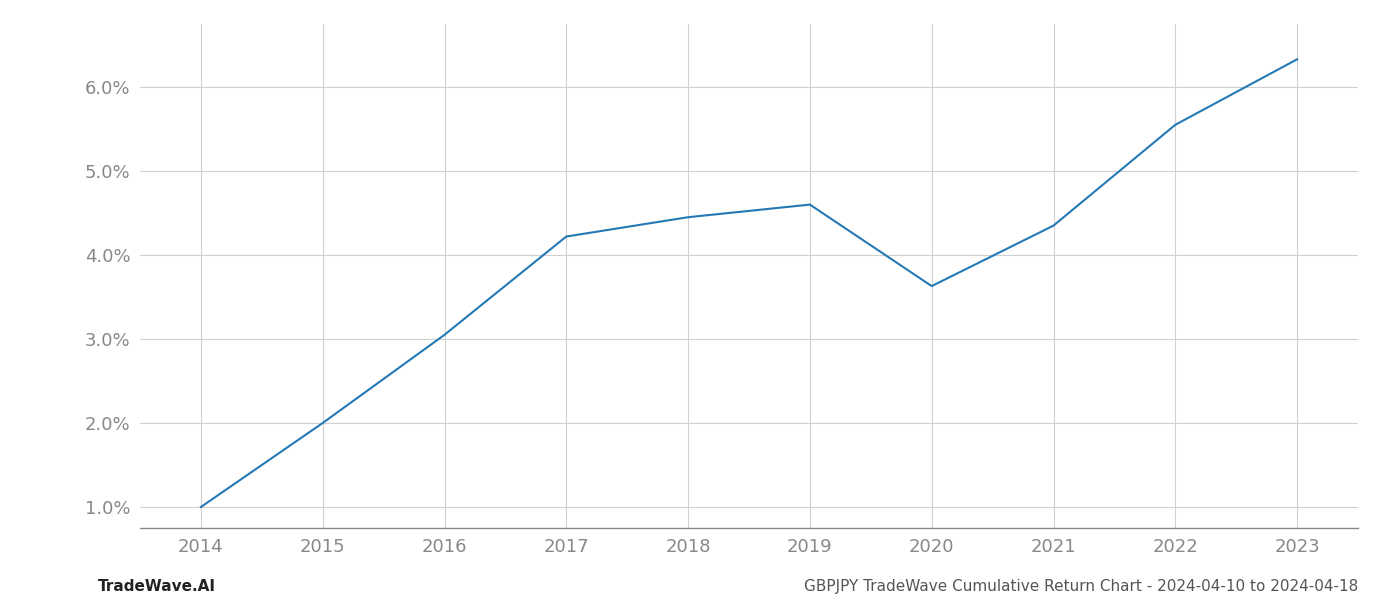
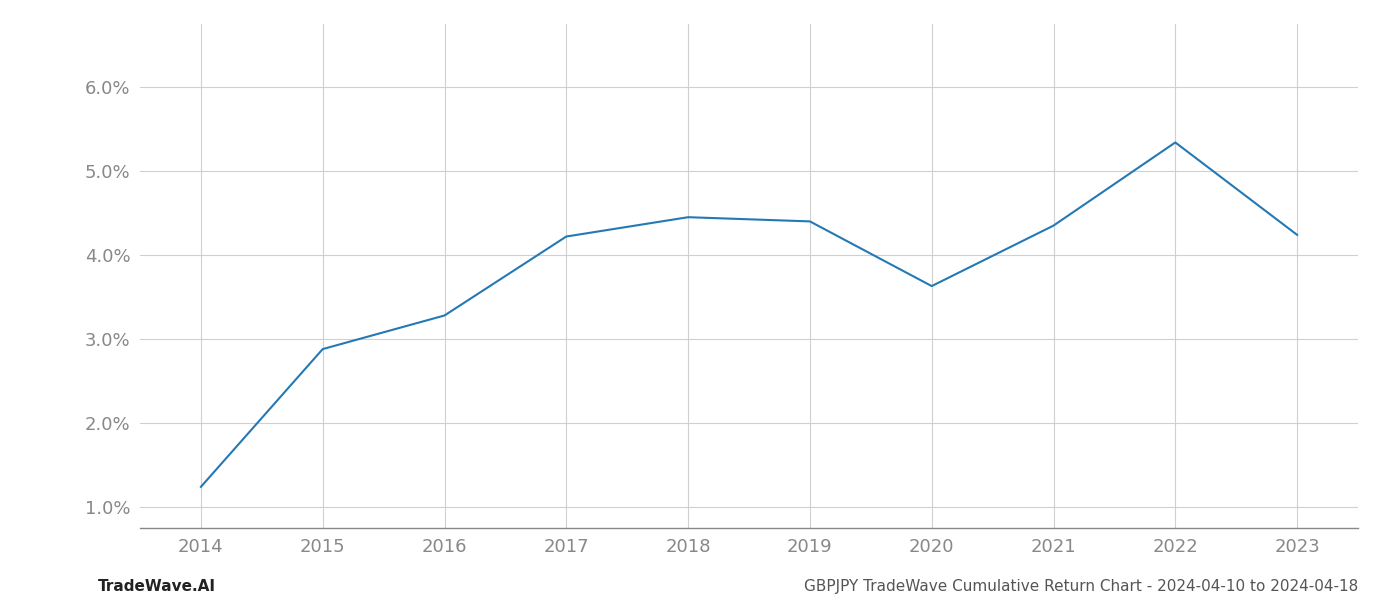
2014: 1.00% -> 1.24%
2015: 2.00% -> 2.88%
2016: 3.05% -> 3.28%
2019: 4.60% -> 4.40%
2022: 5.55% -> 5.34%
2023: 6.33% -> 4.24%
